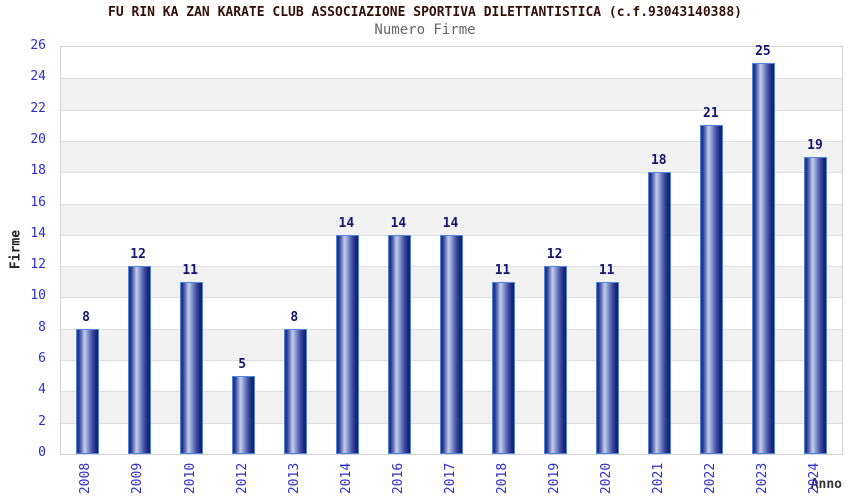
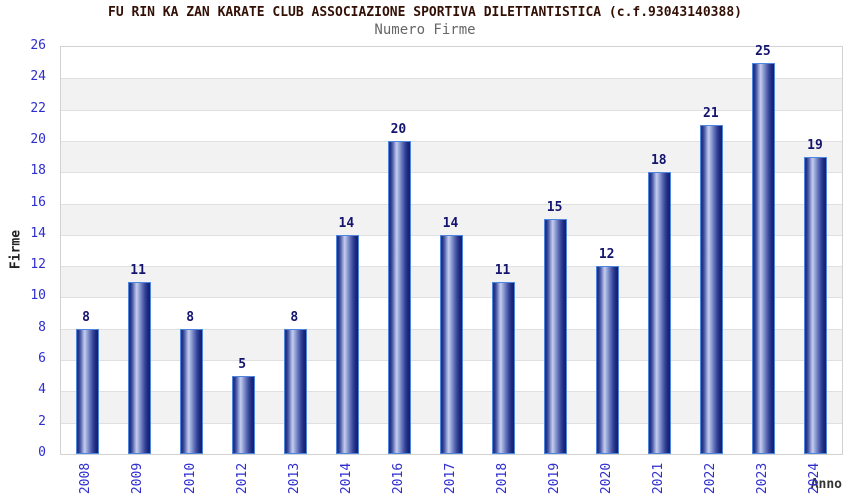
2009: 12 -> 11
2010: 11 -> 8
2016: 14 -> 20
2019: 12 -> 15
2020: 11 -> 12
